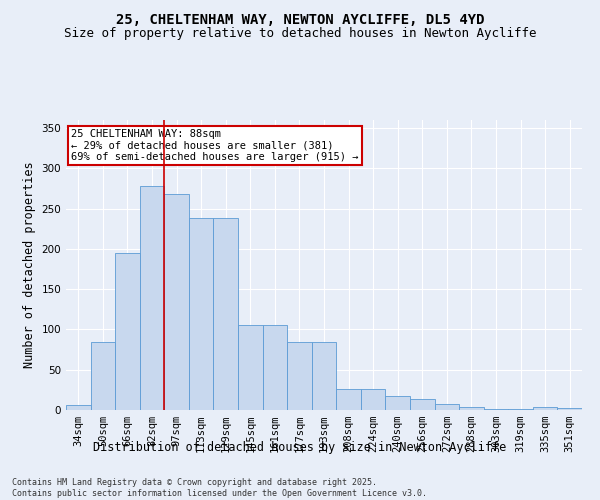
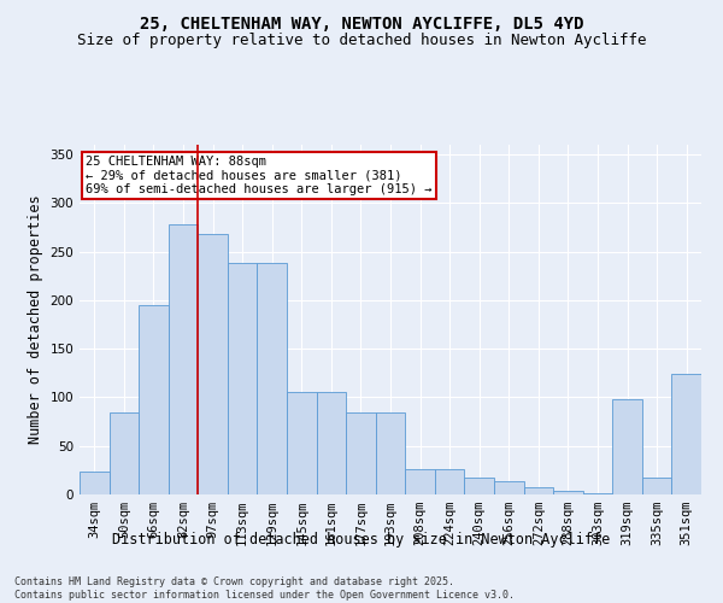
34sqm: 6 -> 24
319sqm: 1 -> 98
335sqm: 4 -> 18
351sqm: 2 -> 124
